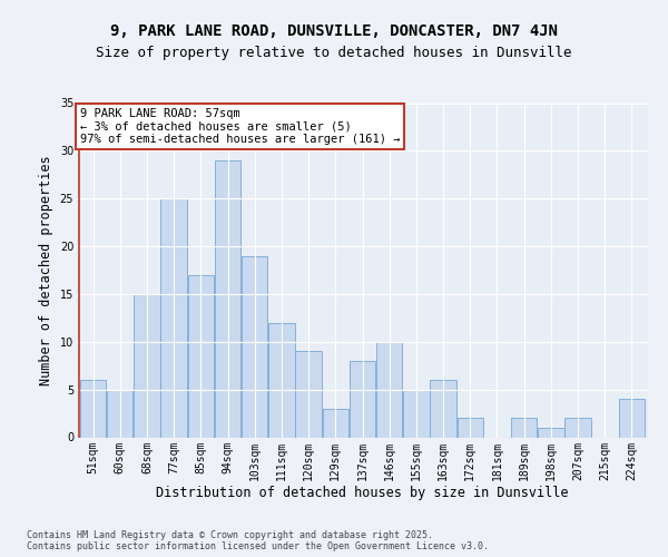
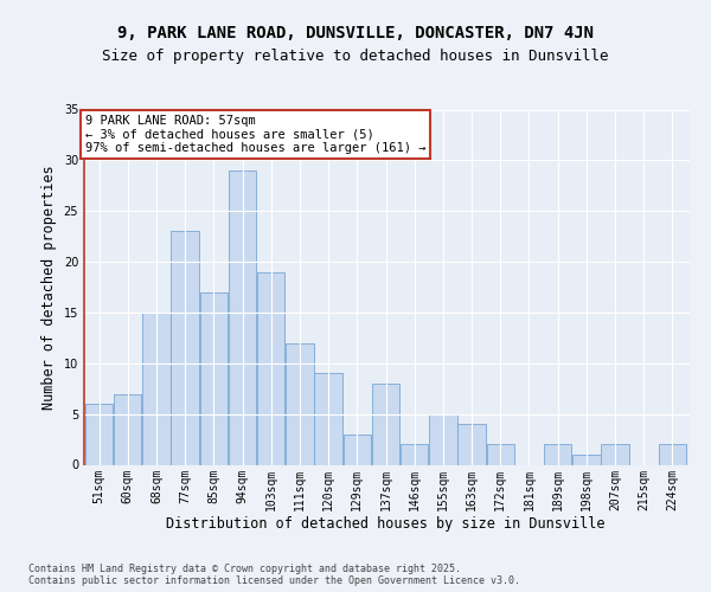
60sqm: 5 -> 7
77sqm: 25 -> 23
146sqm: 10 -> 2
163sqm: 6 -> 4
224sqm: 4 -> 2
